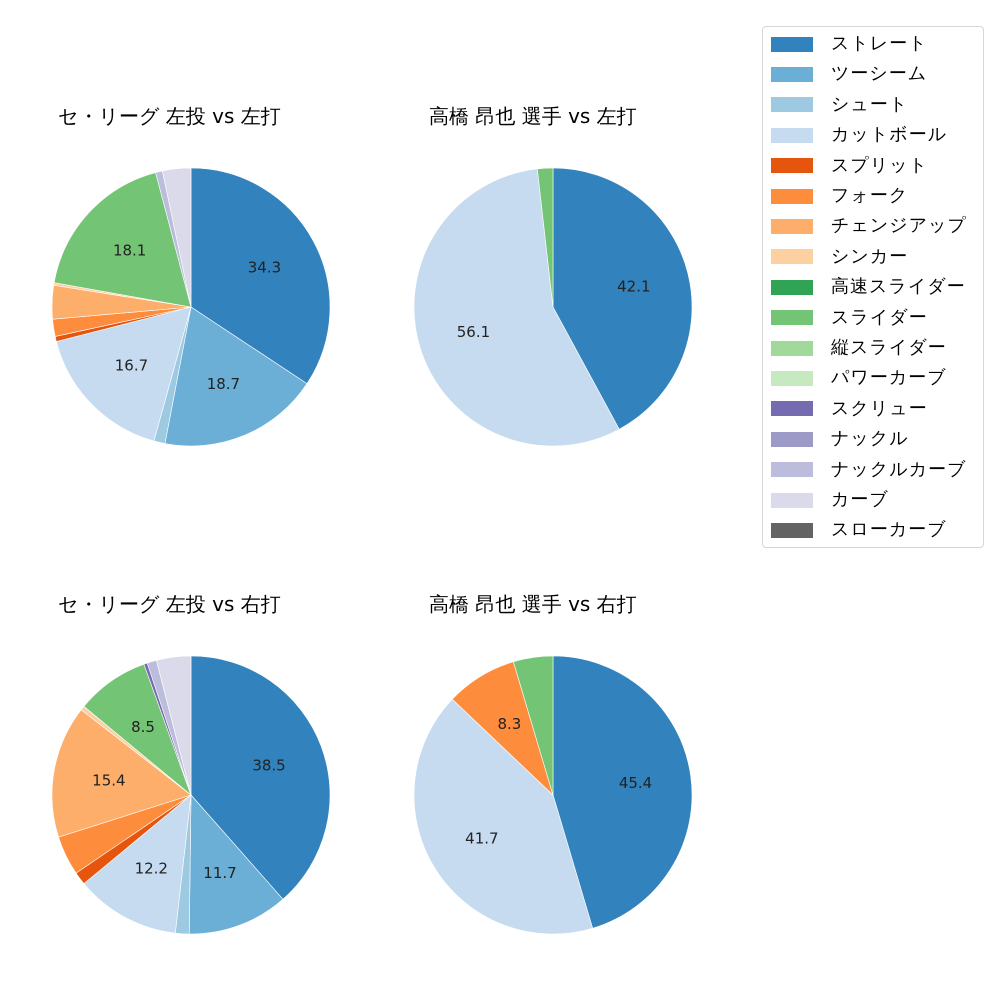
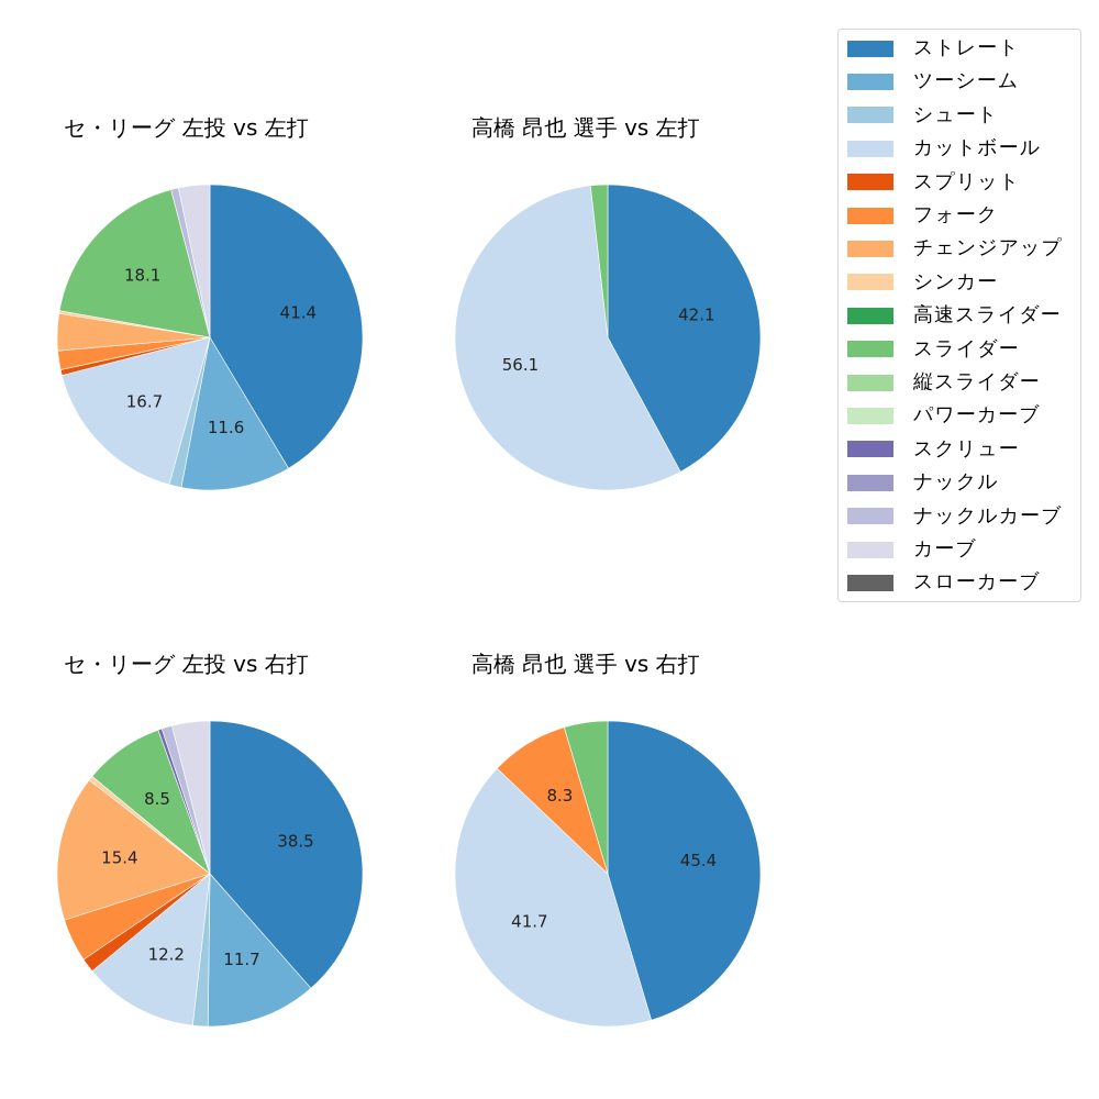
セ・リーグ 左投 vs 左打/ストレート: 34.3 -> 41.4
セ・リーグ 左投 vs 左打/ツーシーム: 18.7 -> 11.6
